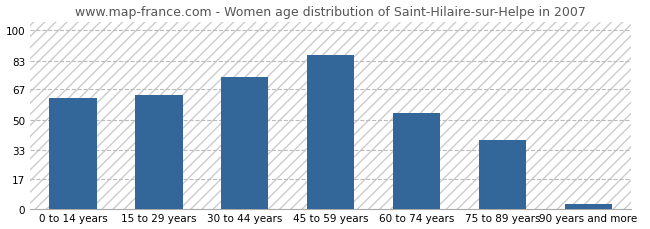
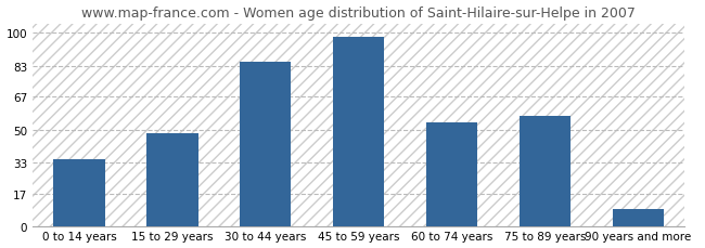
0 to 14 years: 62 -> 35
15 to 29 years: 64 -> 48
30 to 44 years: 74 -> 85
45 to 59 years: 86 -> 98
75 to 89 years: 39 -> 57
90 years and more: 3 -> 9
